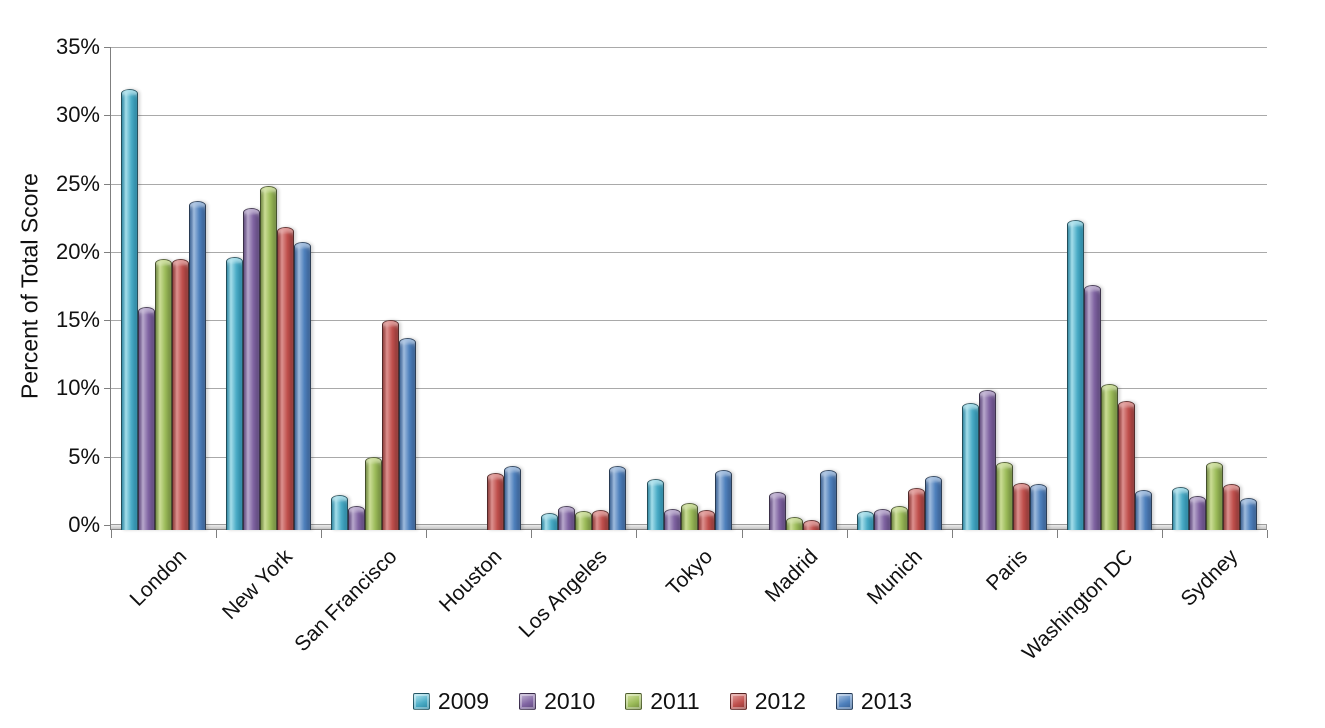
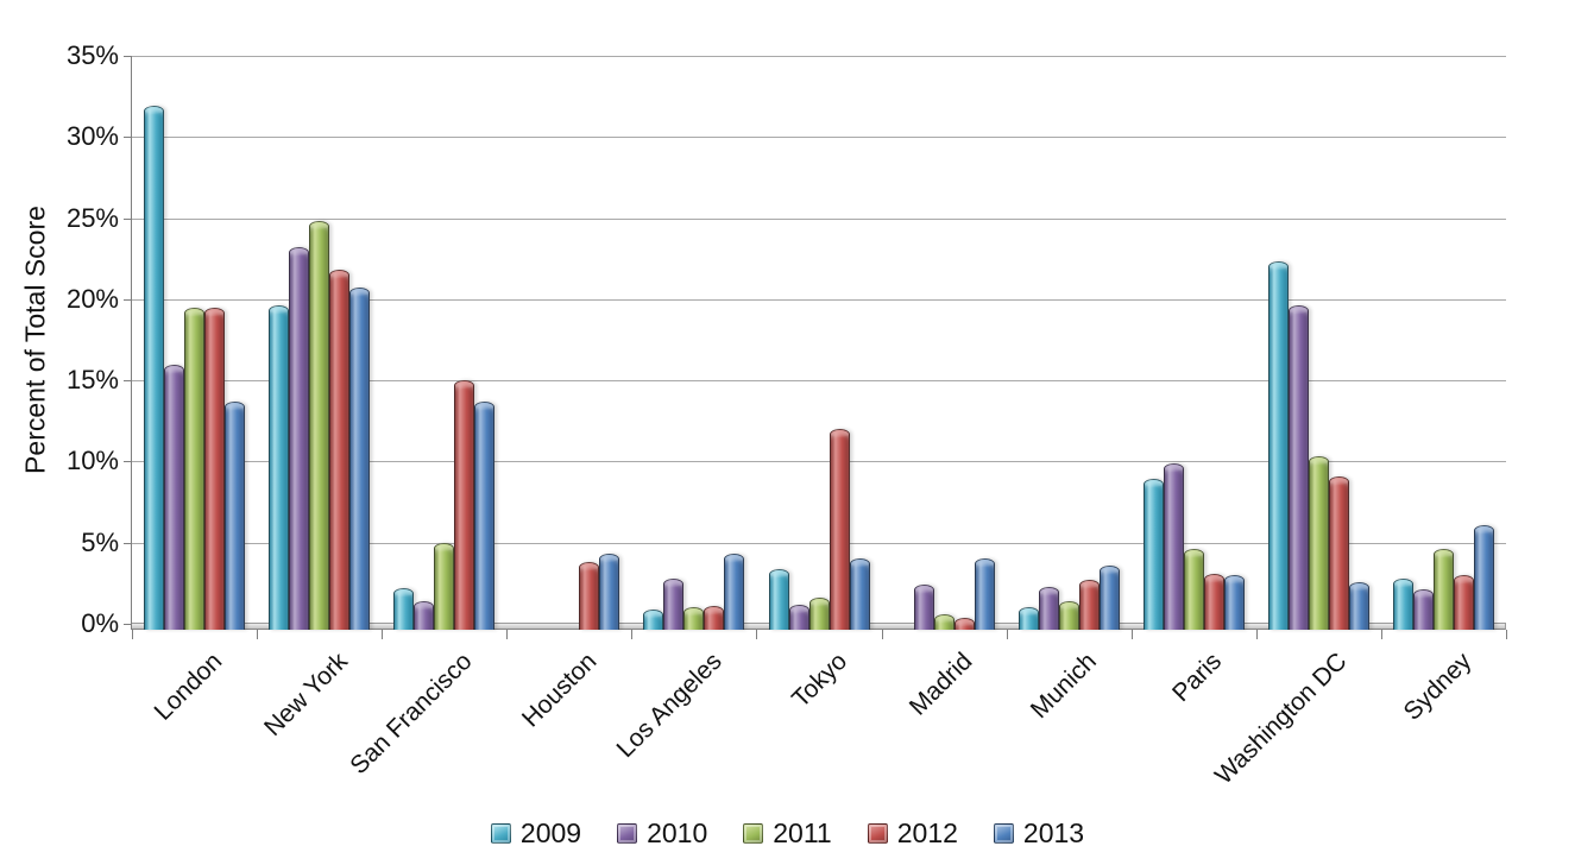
2013/London: 23.7% -> 13.7%
2010/Los Angeles: 1.4% -> 2.8%
2012/Tokyo: 1.1% -> 12.0%
2010/Munich: 1.2% -> 2.3%
2010/Washington DC: 17.6% -> 19.6%
2013/Sydney: 2.0% -> 6.1%
